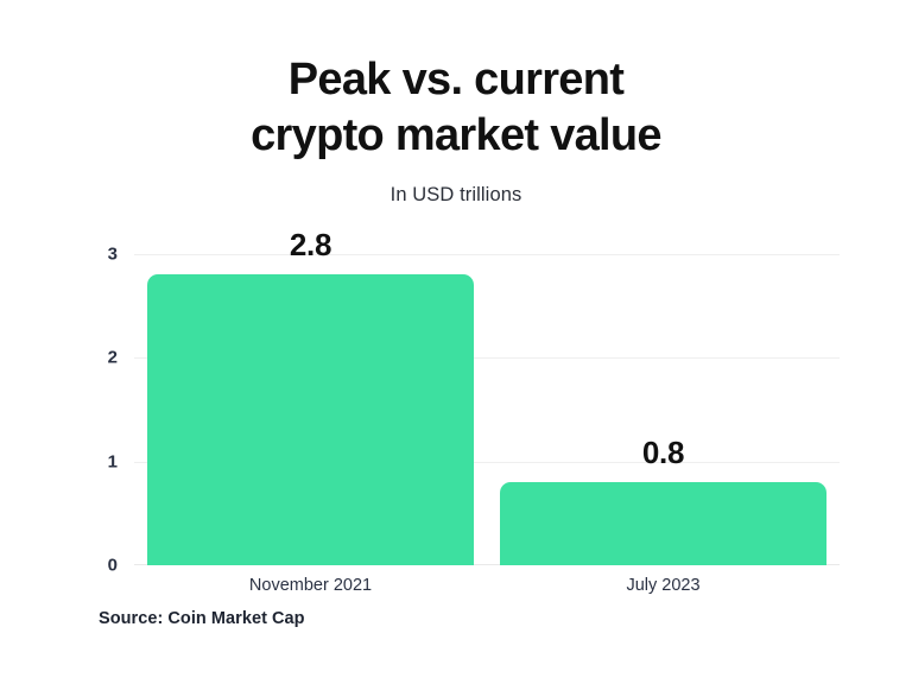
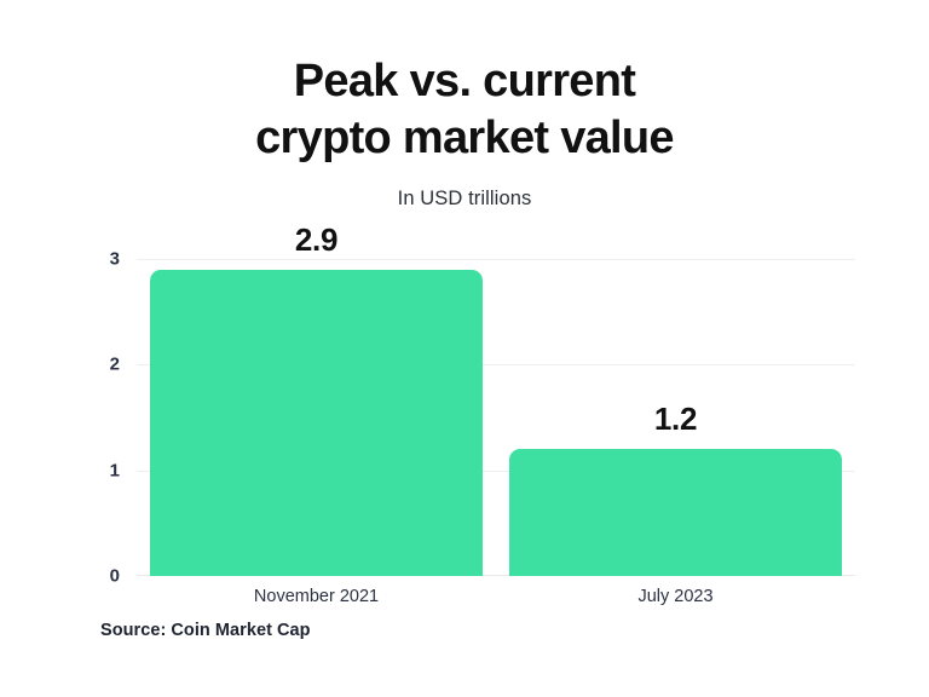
November 2021: 2.8 -> 2.9
July 2023: 0.8 -> 1.2
